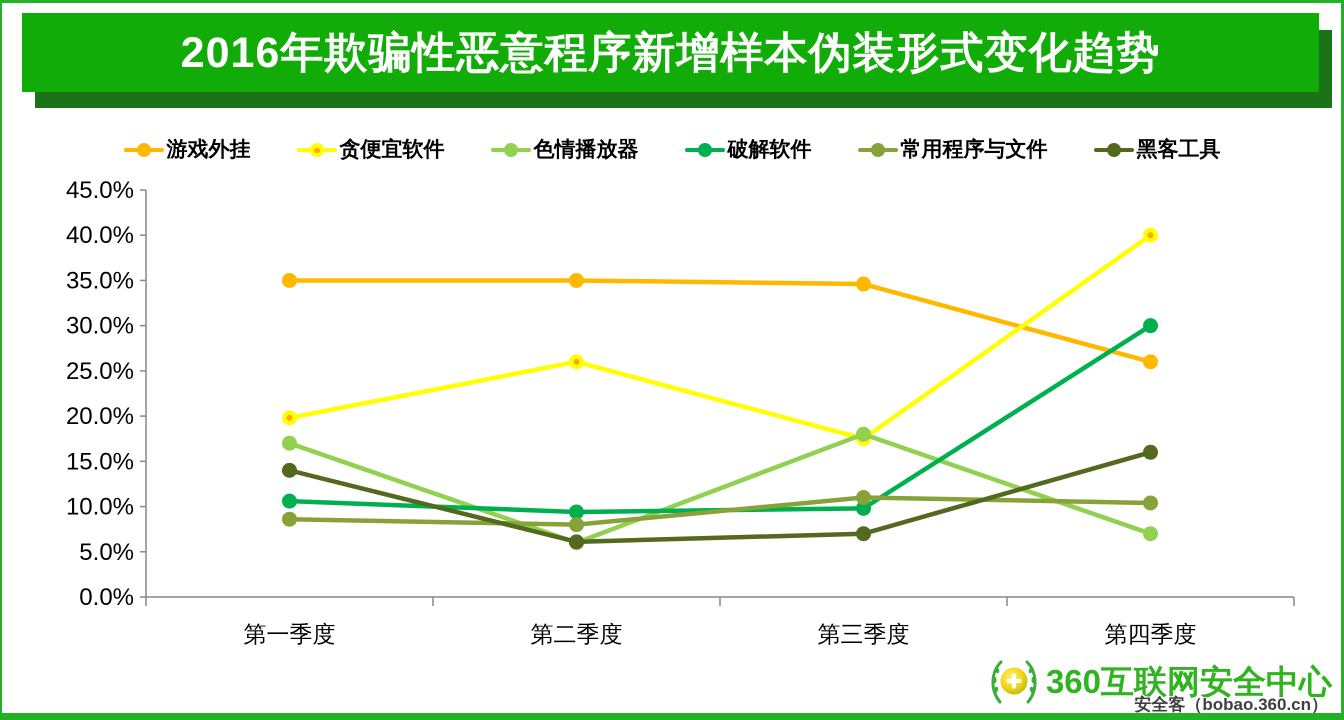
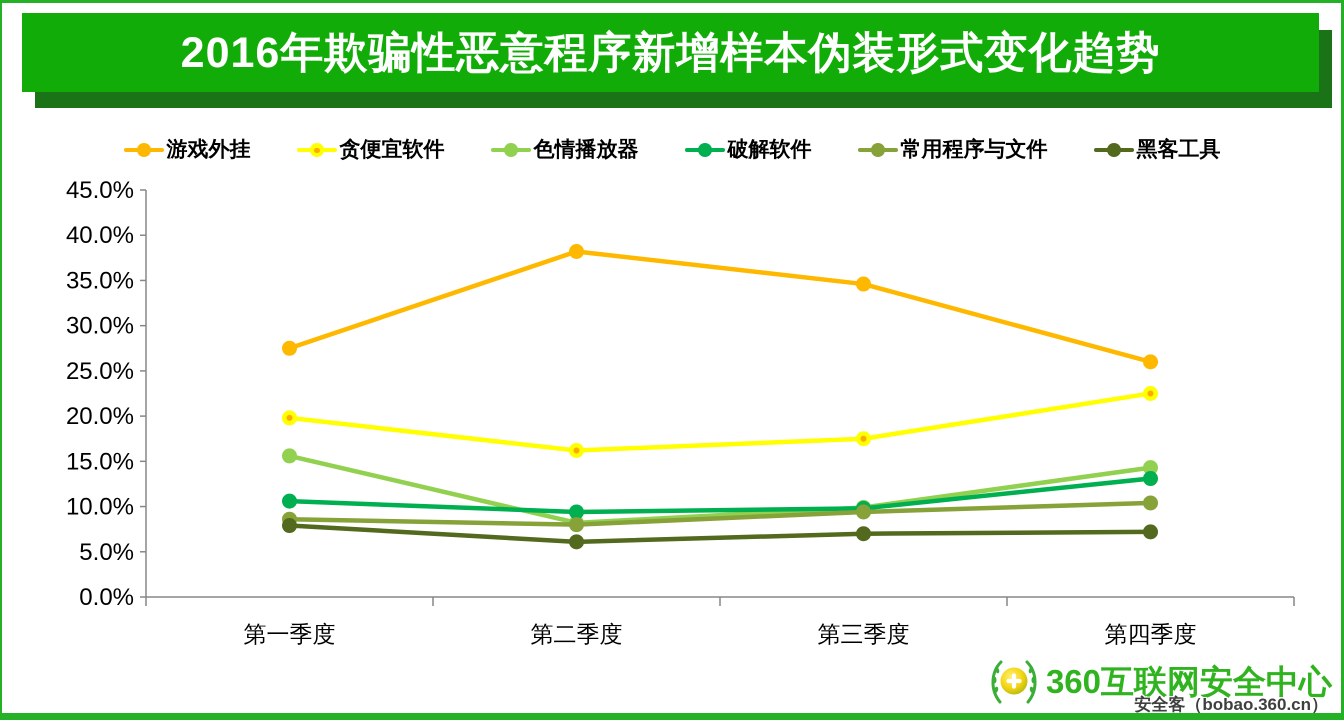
游戏外挂/第一季度: 35% -> 28%
色情播放器/第一季度: 17% -> 16%
黑客工具/第一季度: 14% -> 8%
游戏外挂/第二季度: 35% -> 38%
贪便宜软件/第二季度: 26% -> 16%
色情播放器/第二季度: 6% -> 8%
色情播放器/第三季度: 18% -> 10%
常用程序与文件/第三季度: 11% -> 9%
贪便宜软件/第四季度: 40% -> 22%
色情播放器/第四季度: 7% -> 14%
破解软件/第四季度: 30% -> 13%
黑客工具/第四季度: 16% -> 7%
